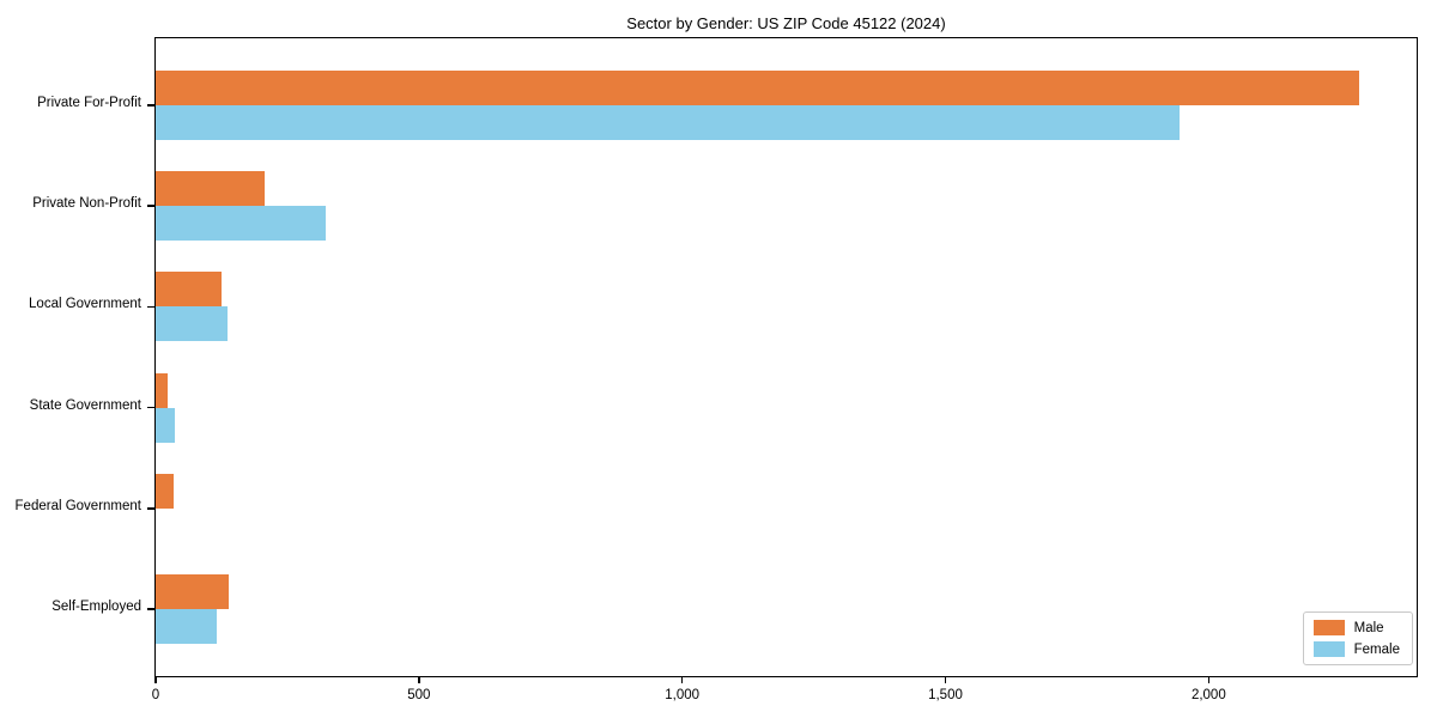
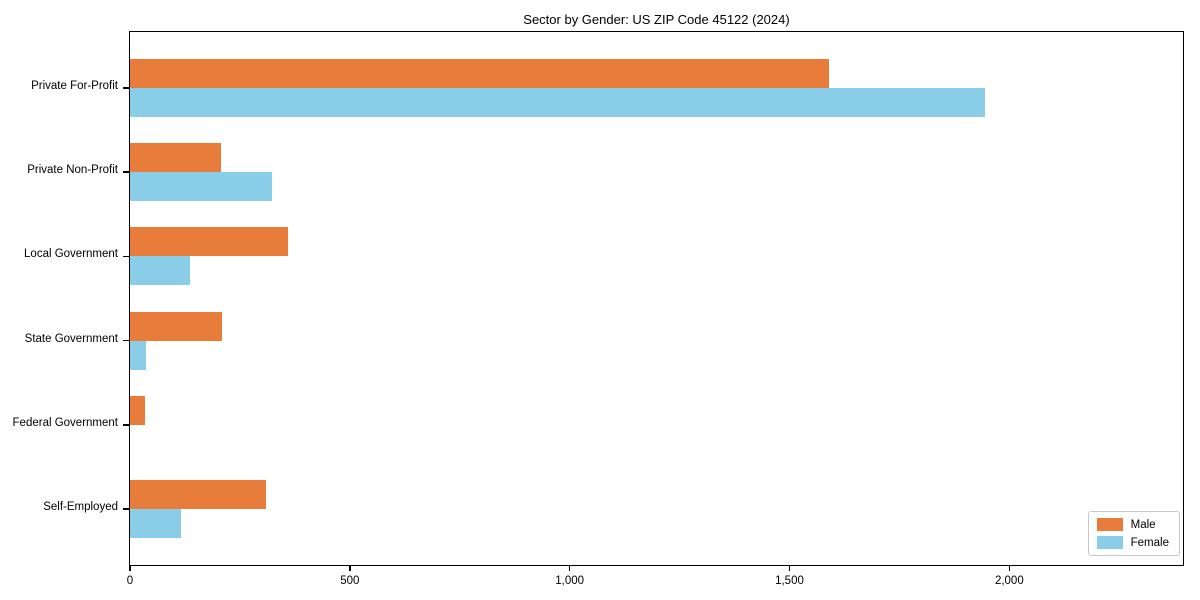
Male/Private For-Profit: 2280 -> 1590
Male/Local Government: 120 -> 360
Male/State Government: 20 -> 210
Male/Self-Employed: 140 -> 310
